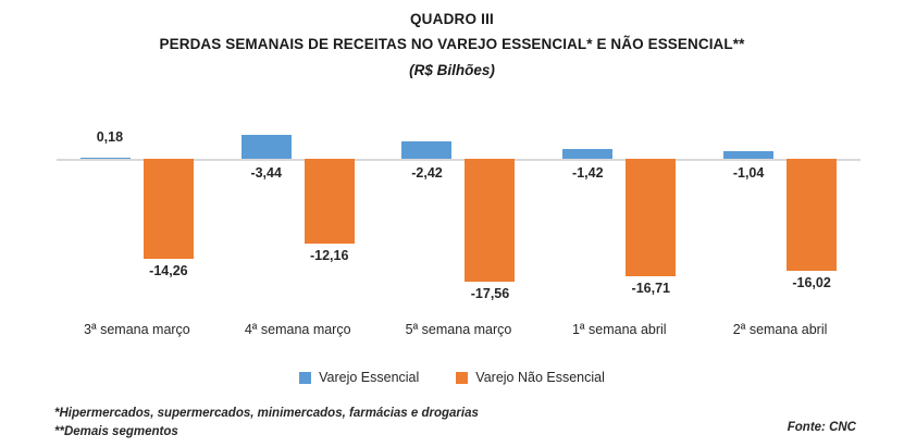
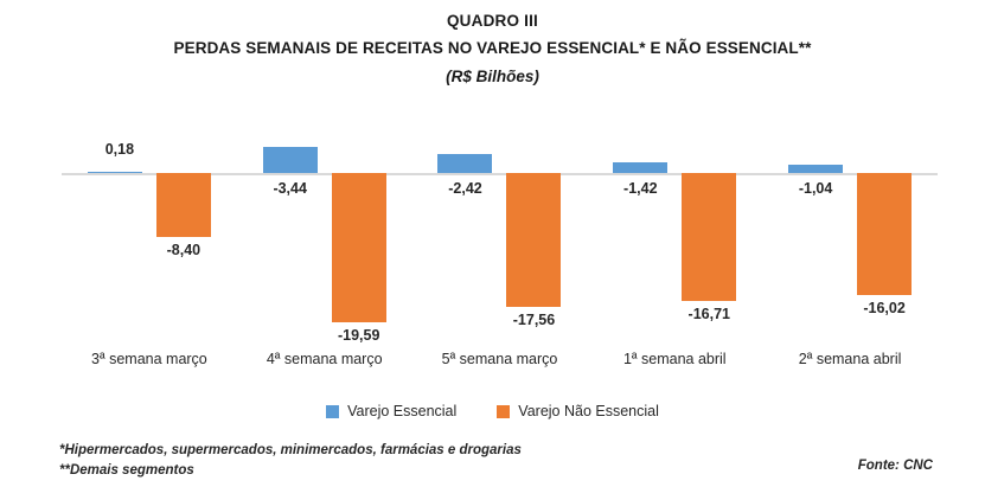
Varejo Não Essencial/3ª semana março: -14,26 -> -8,40
Varejo Não Essencial/4ª semana março: -12,16 -> -19,59
